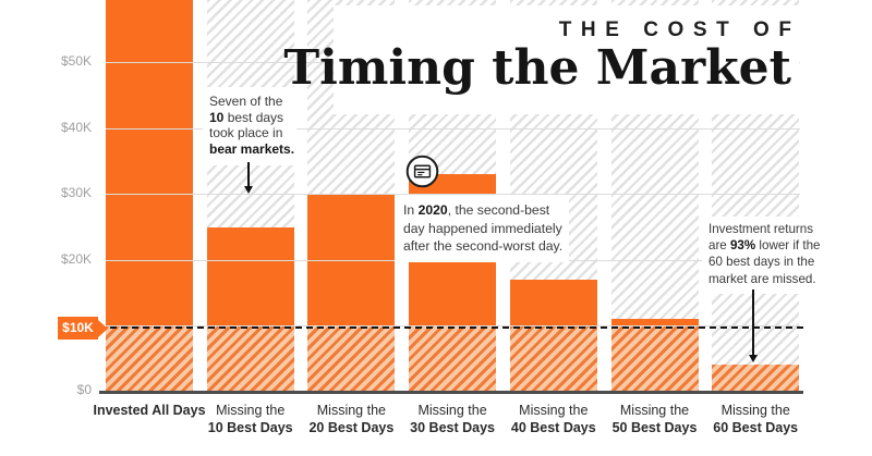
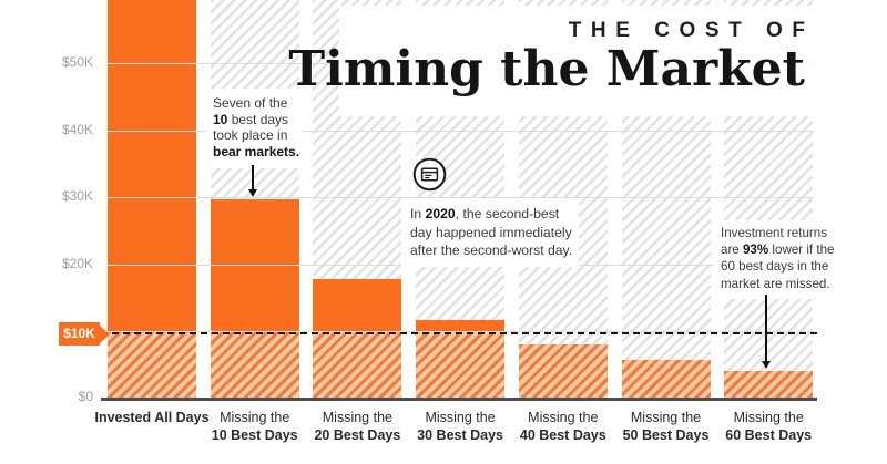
Missing the 10 Best Days: $25K -> $30K
Missing the 20 Best Days: $30K -> $18K
Missing the 30 Best Days: $33K -> $12K
Missing the 40 Best Days: $17K -> $8K
Missing the 50 Best Days: $11K -> $6K
